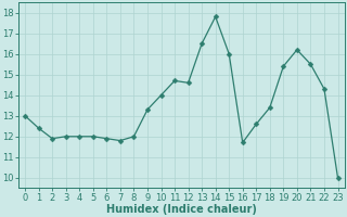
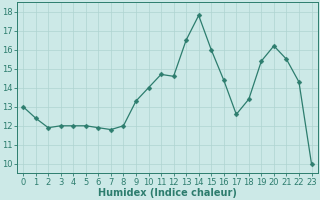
16: 11.7 -> 14.4
